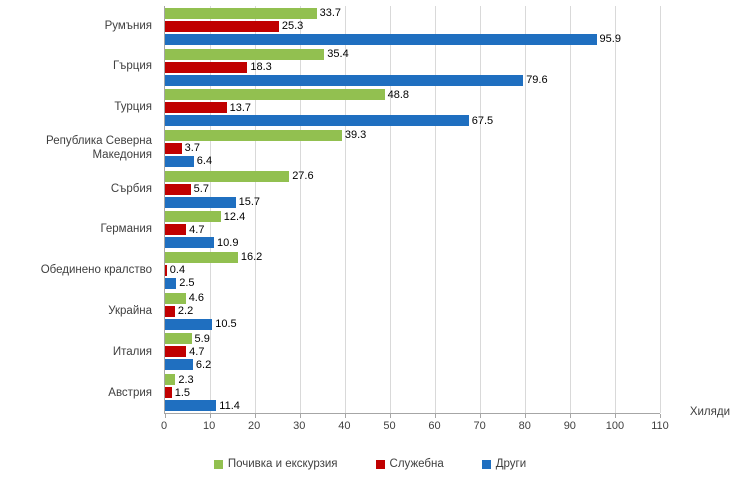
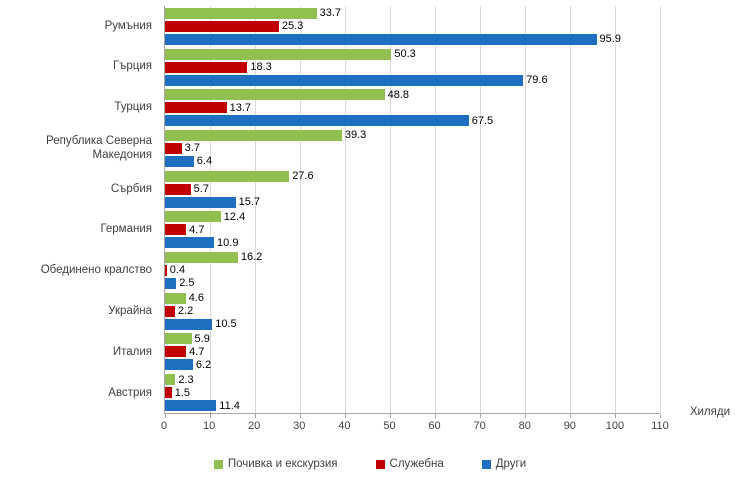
Почивка и екскурзия/Гърция: 35.4 -> 50.3
